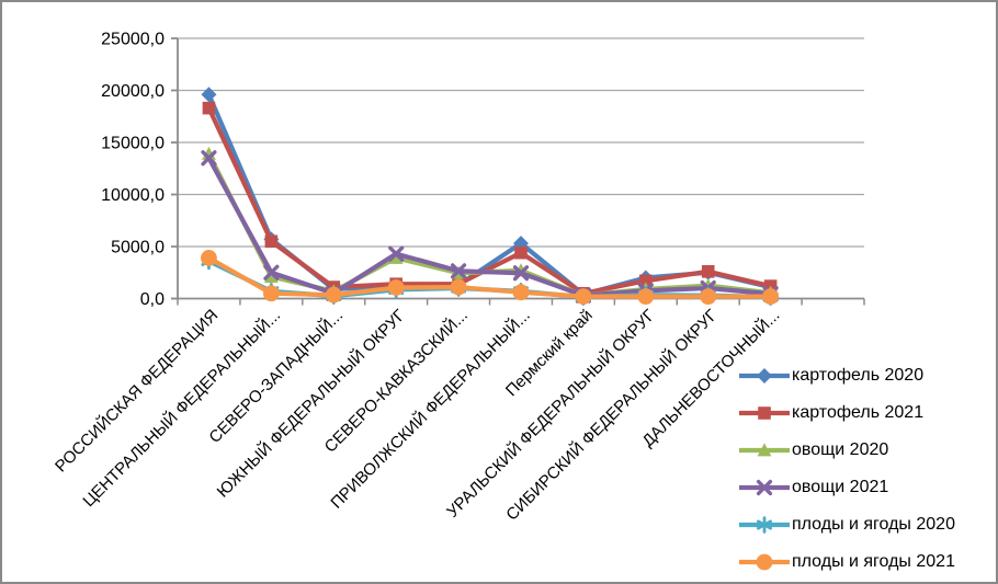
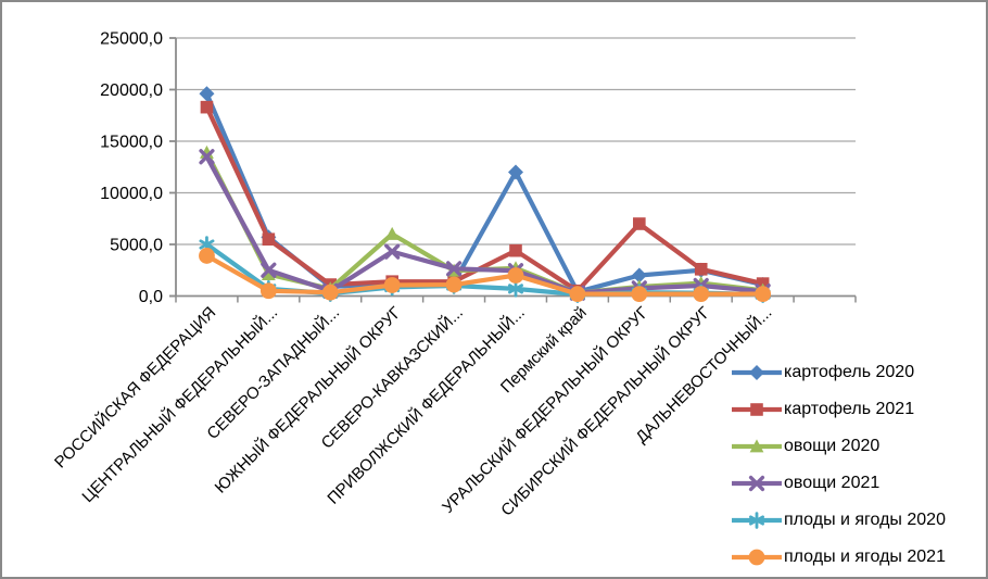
плоды и ягоды 2020/РОССИЙСКАЯ ФЕДЕРАЦИЯ: 4000 -> 5000
овощи 2020/ЮЖНЫЙ ФЕДЕРАЛЬНЫЙ ОКРУГ: 4000 -> 6000
картофель 2020/ПРИВОЛЖСКИЙ ФЕДЕРАЛЬНЫЙ...: 5000 -> 12000
плоды и ягоды 2021/ПРИВОЛЖСКИЙ ФЕДЕРАЛЬНЫЙ...: 1000 -> 2000
картофель 2021/УРАЛЬСКИЙ ФЕДЕРАЛЬНЫЙ ОКРУГ: 2000 -> 7000
